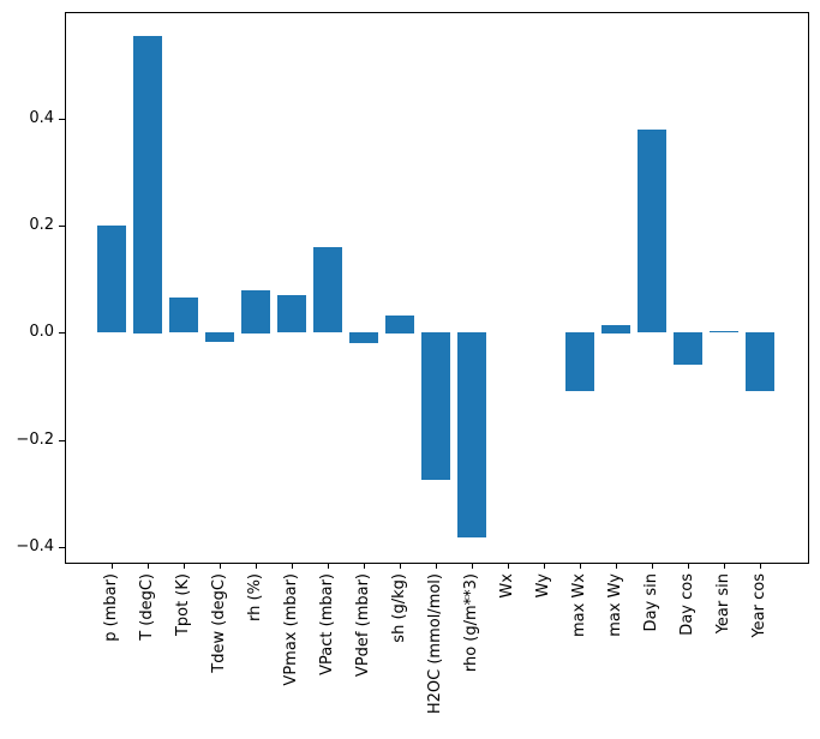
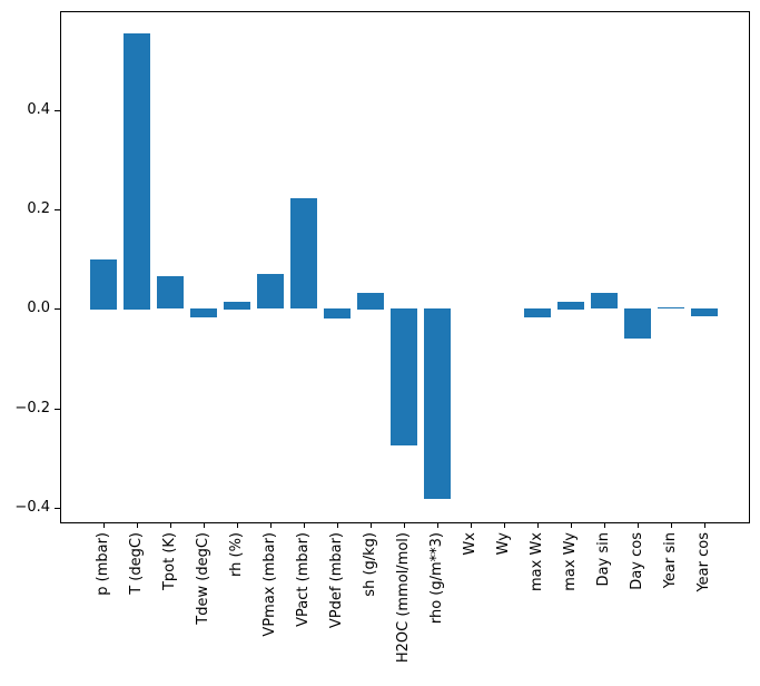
p (mbar): 0.20 -> 0.10
rh (%): 0.08 -> 0.01
VPact (mbar): 0.16 -> 0.22
max Wx: -0.11 -> -0.02
Day sin: 0.38 -> 0.03
Year cos: -0.11 -> -0.02
